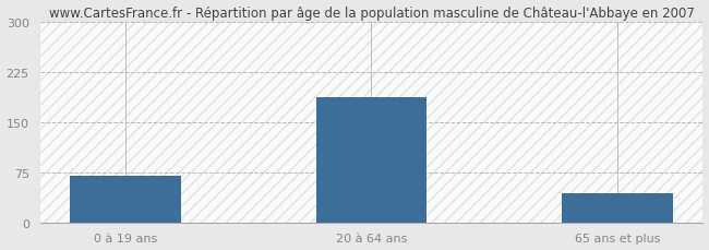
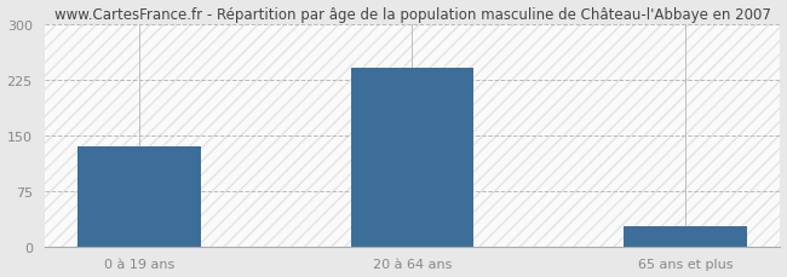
0 à 19 ans: 70 -> 135
20 à 64 ans: 188 -> 242
65 ans et plus: 44 -> 28
